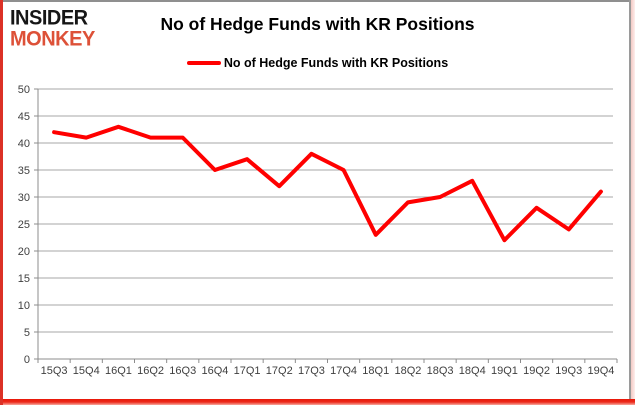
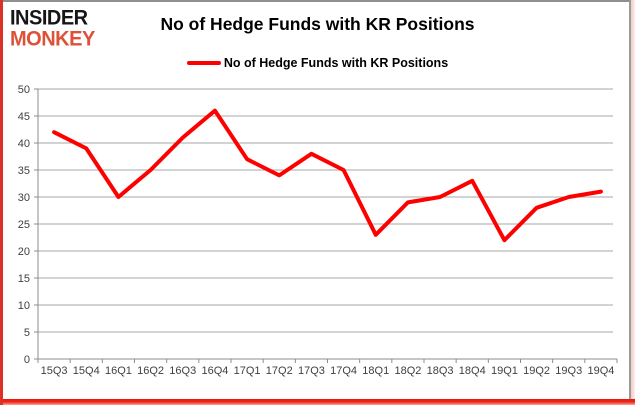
15Q4: 41 -> 39
16Q1: 43 -> 30
16Q2: 41 -> 35
16Q4: 35 -> 46
17Q2: 32 -> 34
19Q3: 24 -> 30
